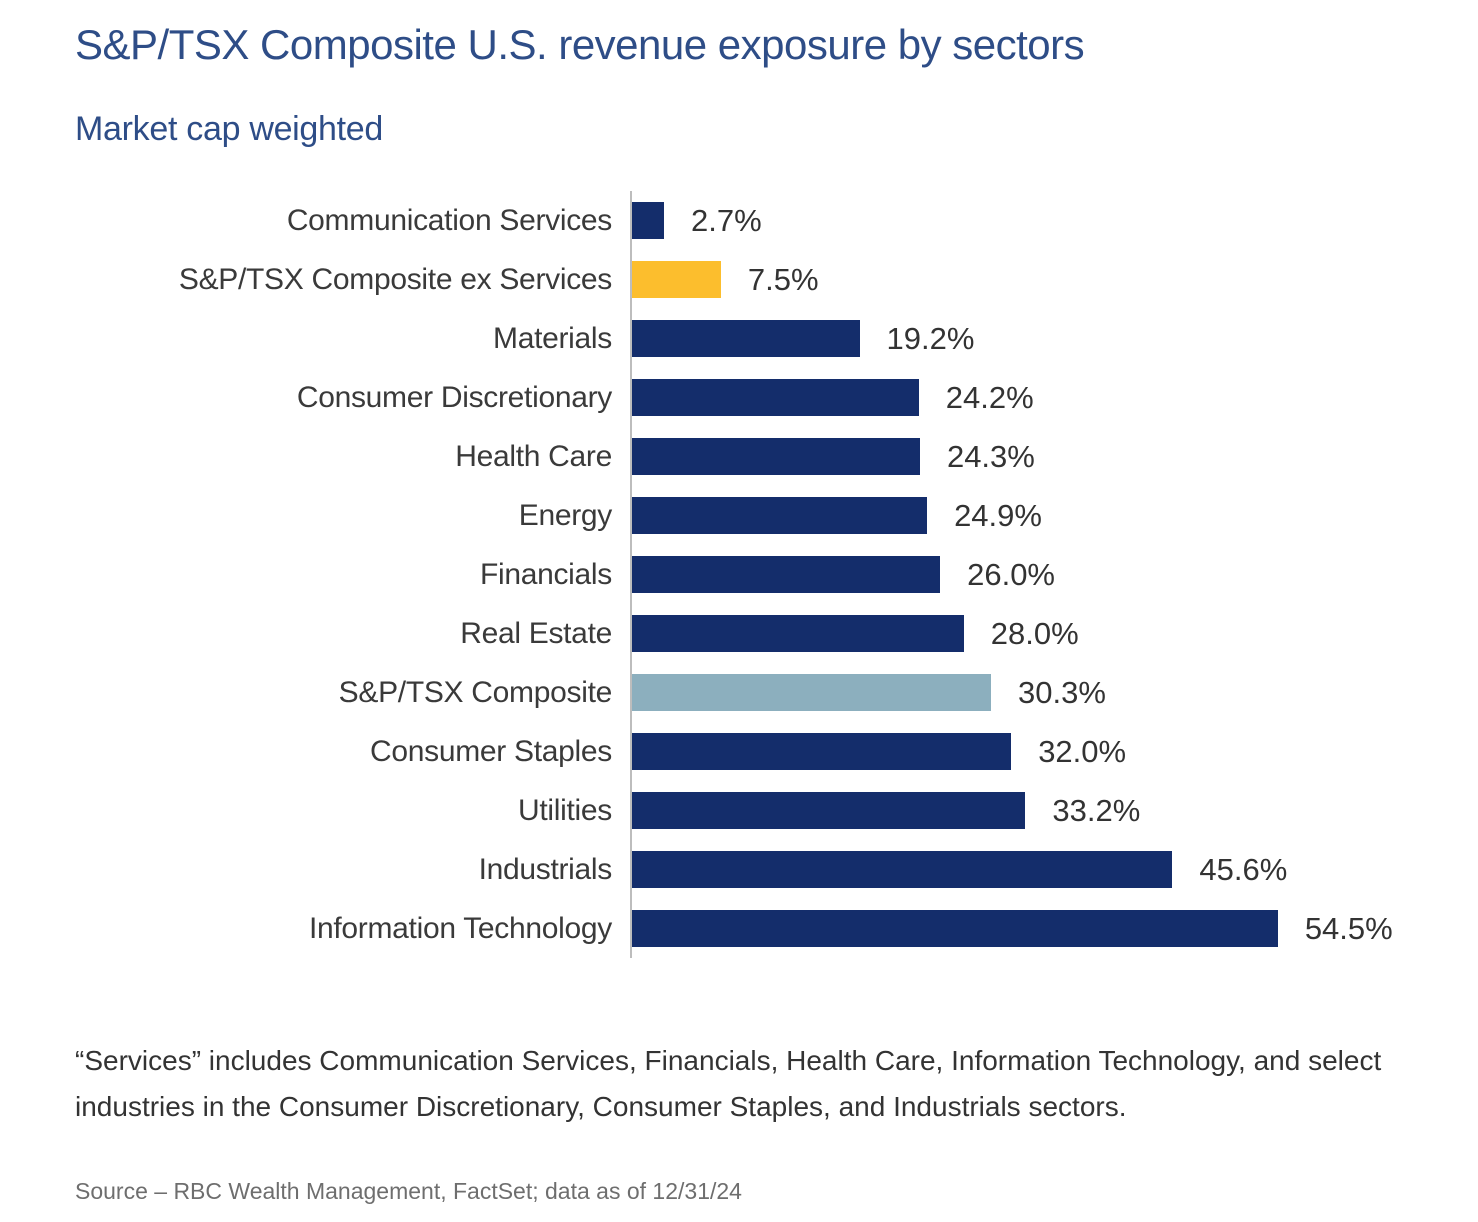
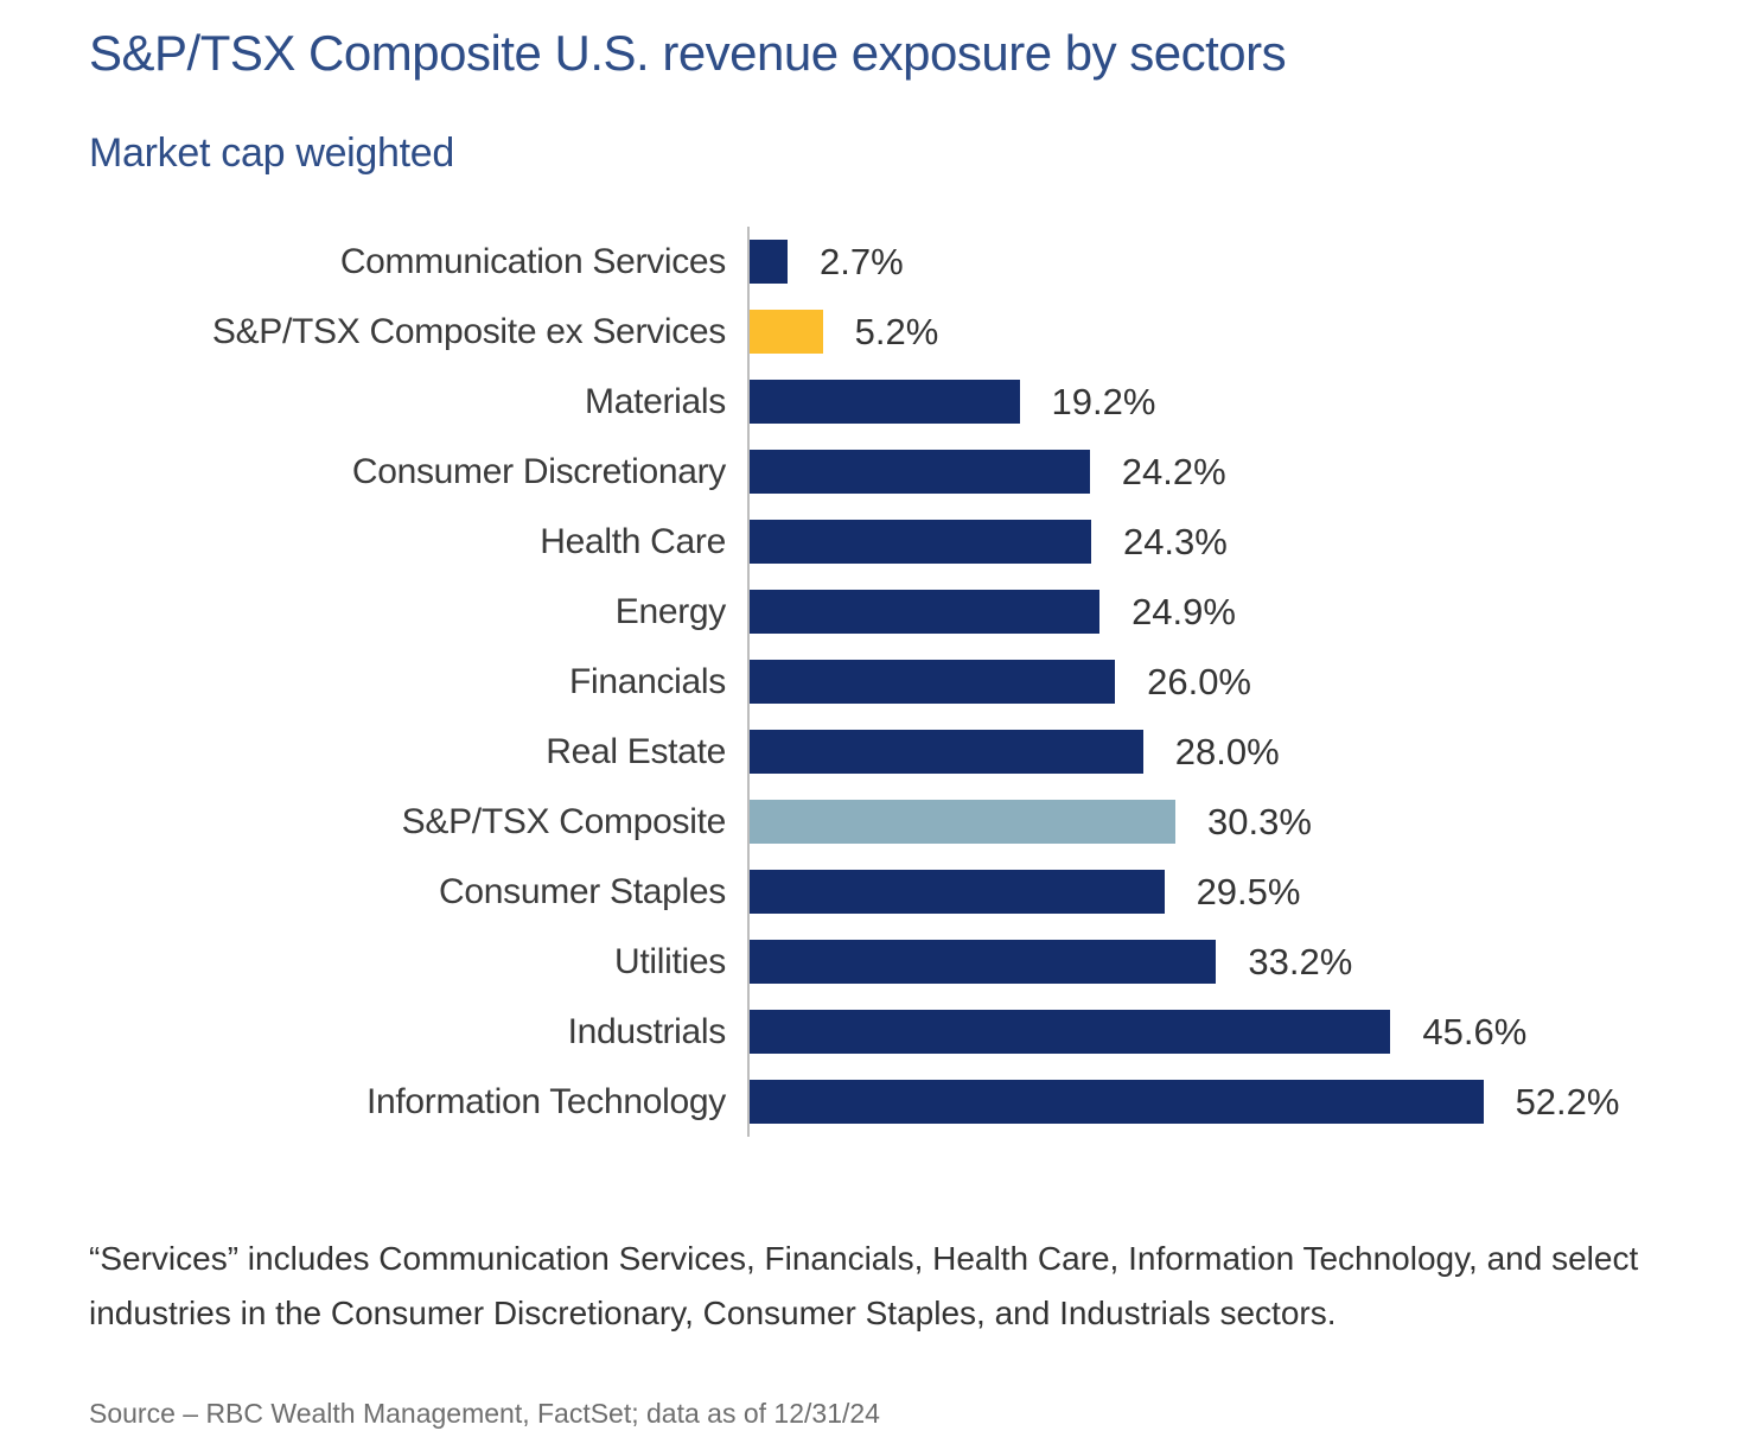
S&P/TSX Composite ex Services: 7.5% -> 5.2%
Consumer Staples: 32.0% -> 29.5%
Information Technology: 54.5% -> 52.2%
